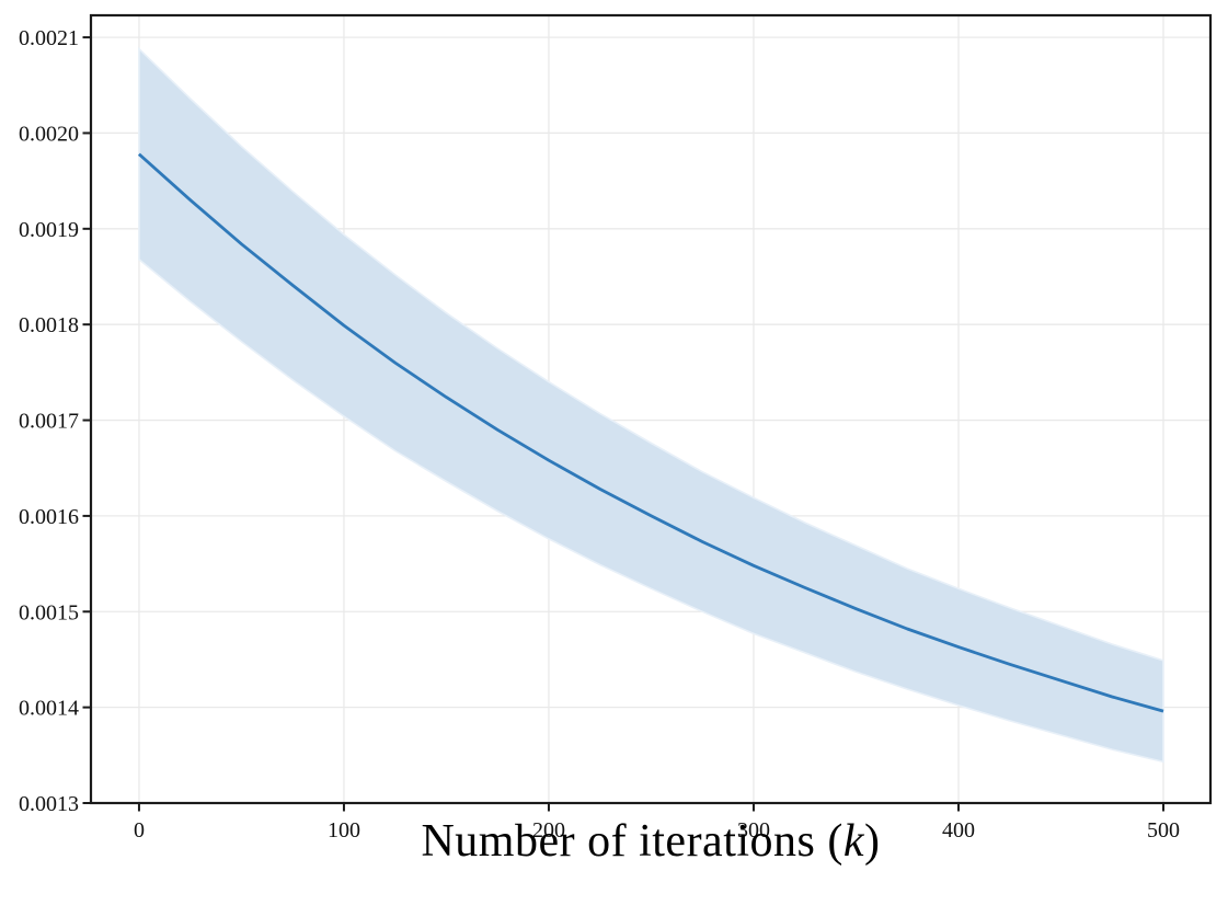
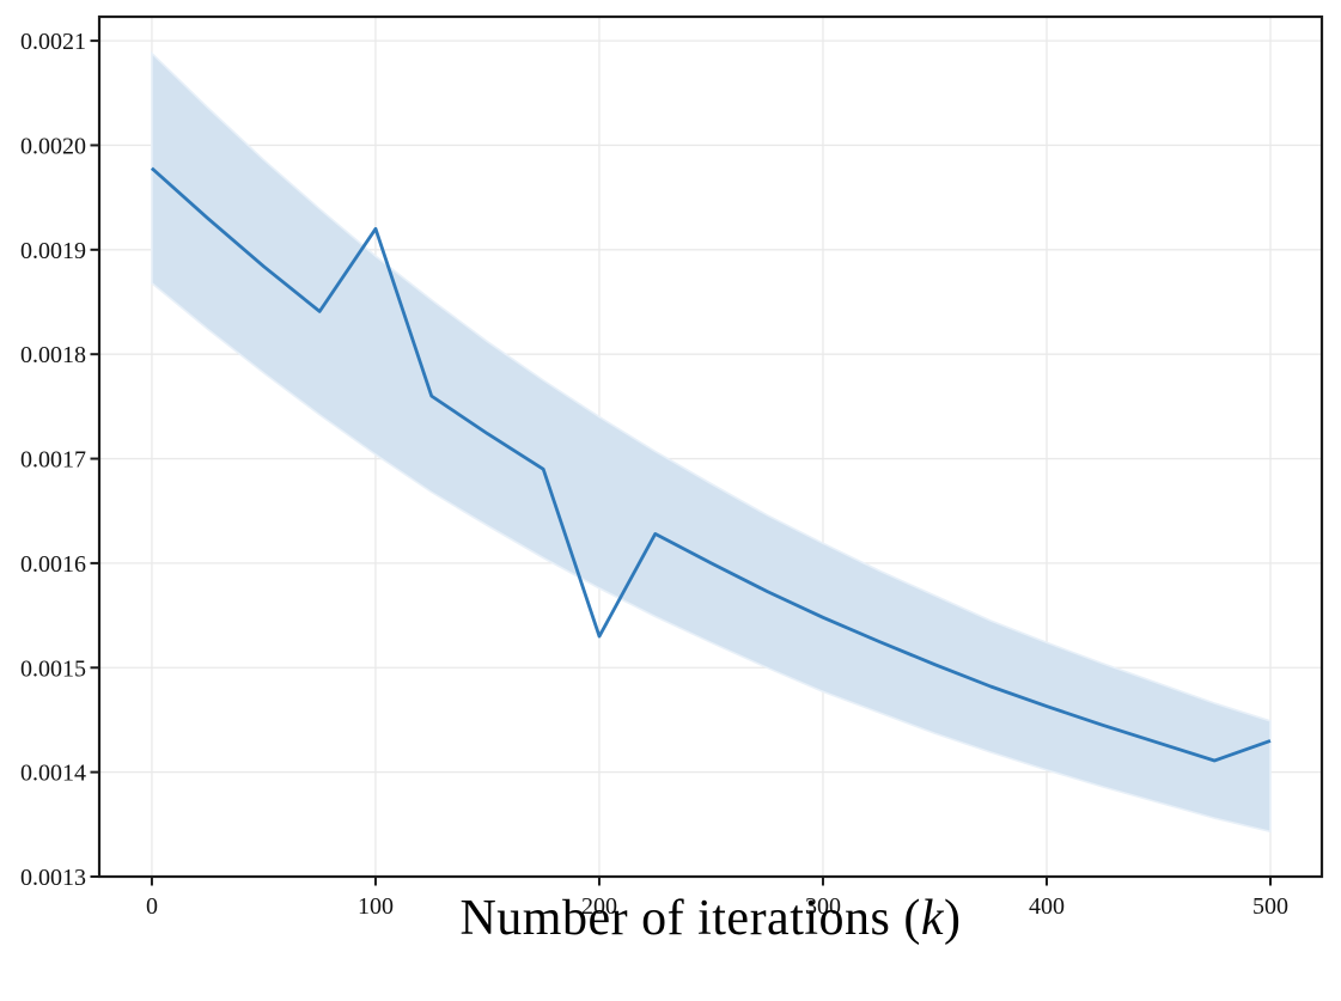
100: 0.00180 -> 0.00192
200: 0.00166 -> 0.00153
500: 0.00140 -> 0.00143
